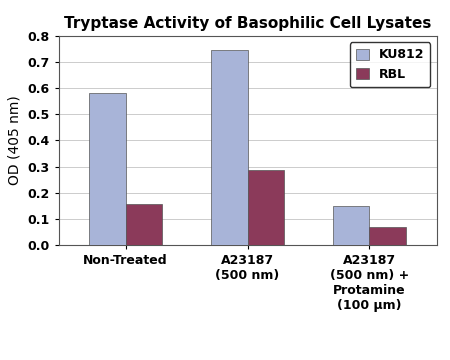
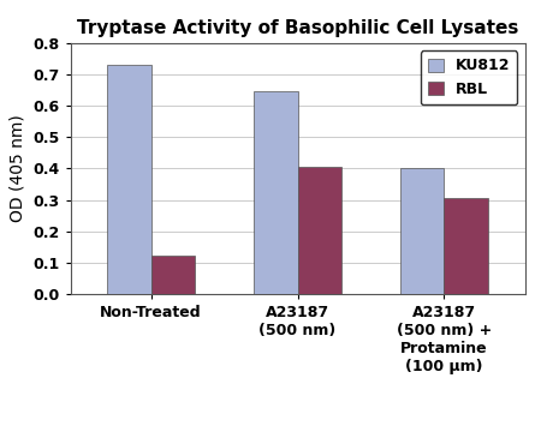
KU812/Non-Treated: 0.580 -> 0.730
RBL/Non-Treated: 0.158 -> 0.120
KU812/A23187 (500 nm): 0.745 -> 0.645
RBL/A23187 (500 nm): 0.288 -> 0.405
KU812/A23187 (500 nm) + Protamine (100 μm): 0.148 -> 0.400
RBL/A23187 (500 nm) + Protamine (100 μm): 0.068 -> 0.305
